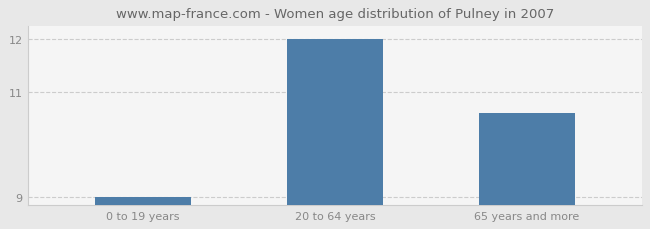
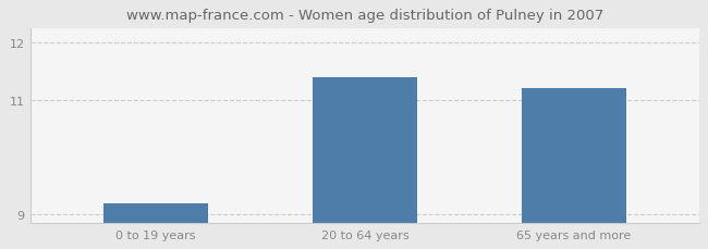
0 to 19 years: 9.0 -> 9.2
20 to 64 years: 12.0 -> 11.4
65 years and more: 10.6 -> 11.2
